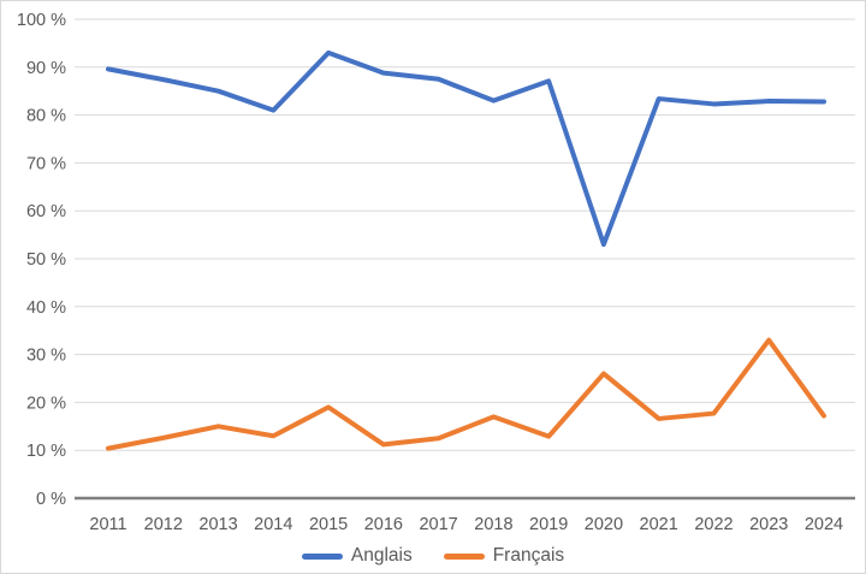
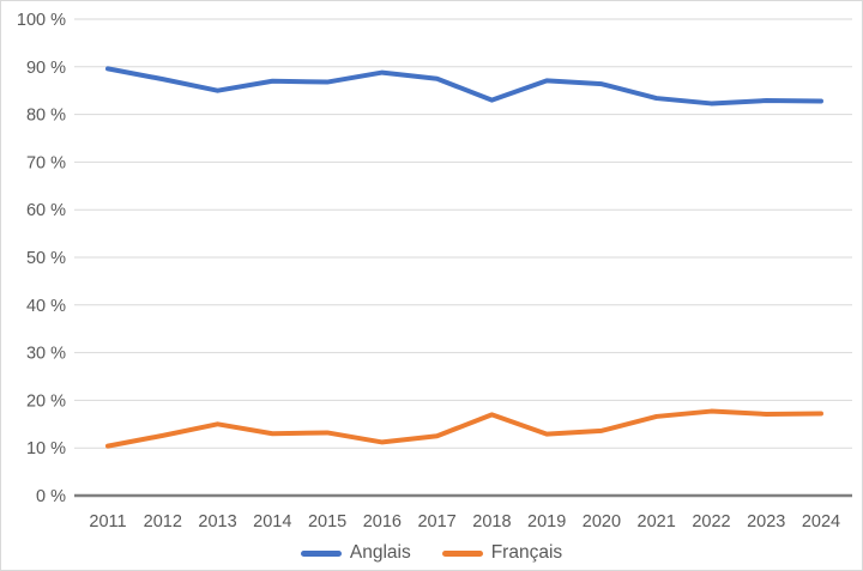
Anglais/2014: 81% -> 87%
Anglais/2015: 93% -> 87%
Français/2015: 19% -> 13%
Anglais/2020: 53% -> 86%
Français/2020: 26% -> 14%
Français/2023: 33% -> 17%
